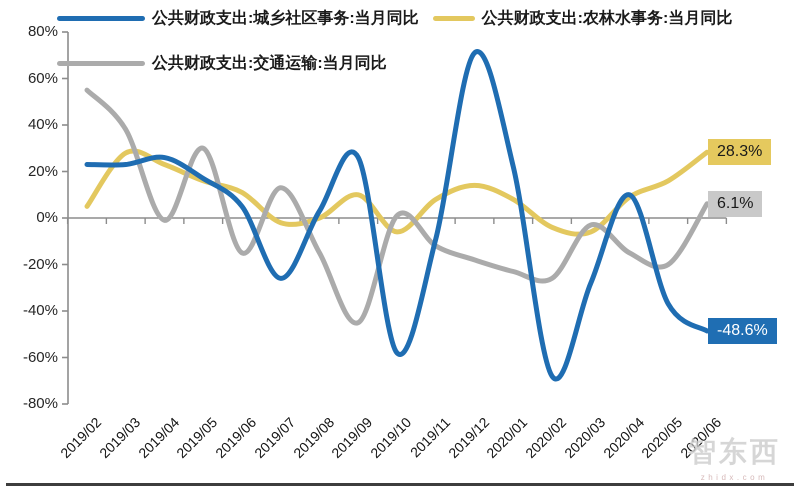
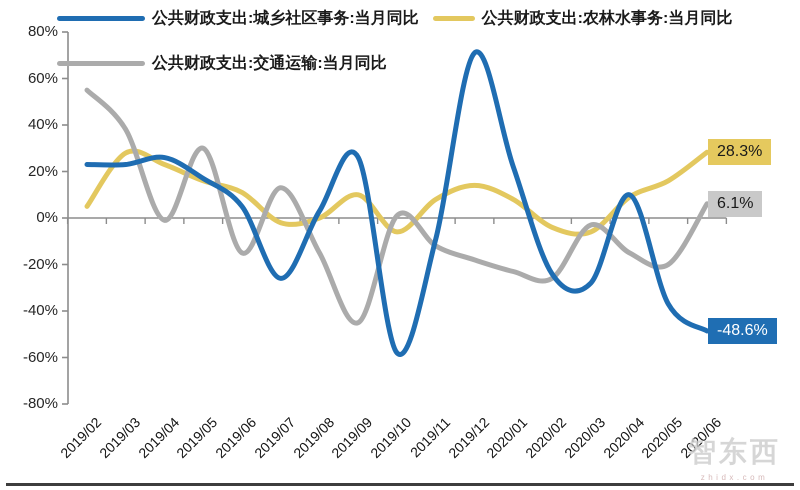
公共财政支出:城乡社区事务:当月同比/2020/02: -68% -> -24%
